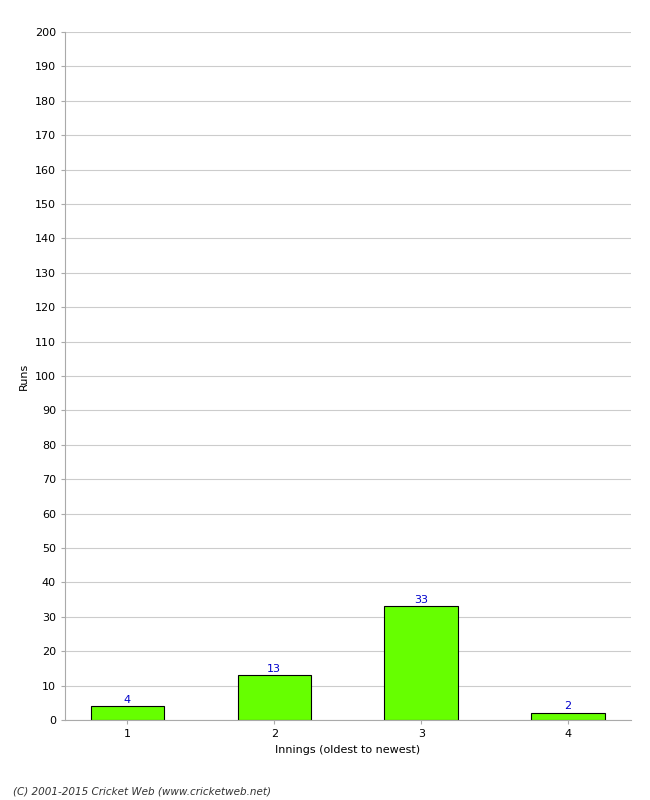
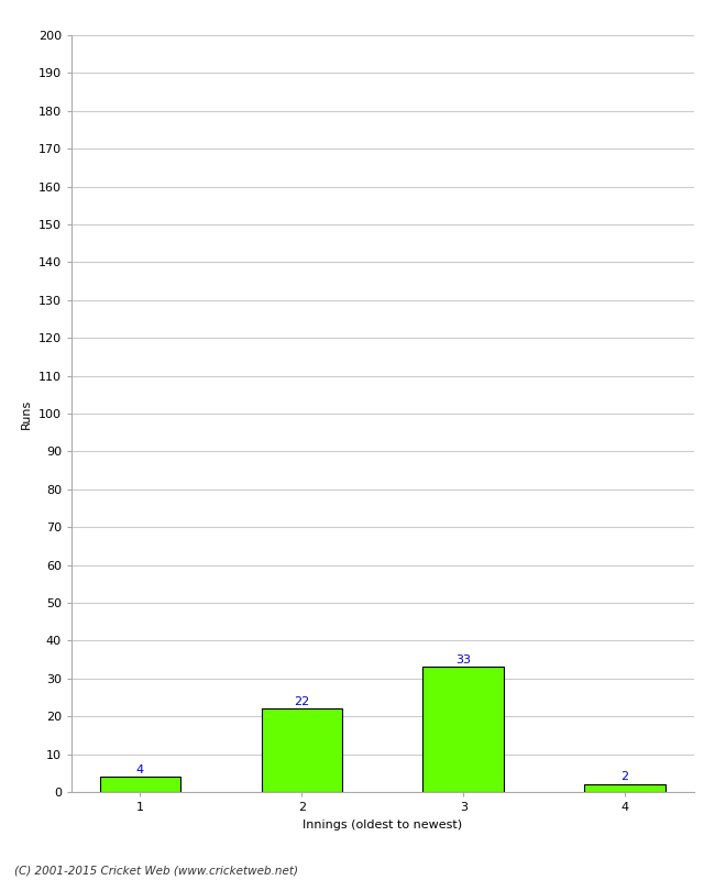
2: 13 -> 22
